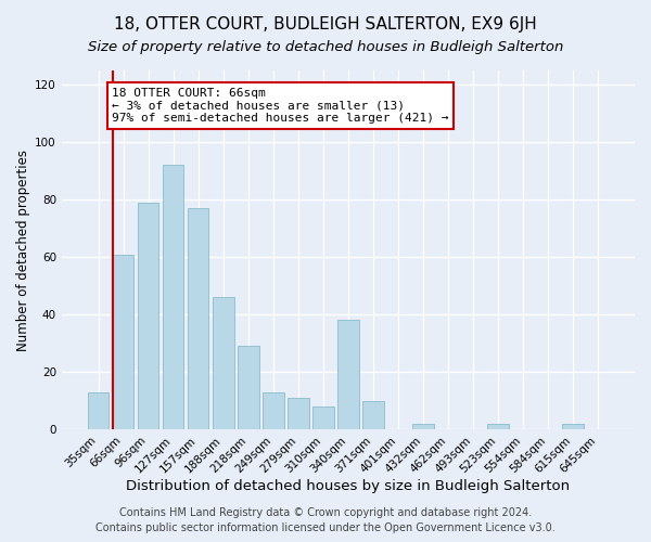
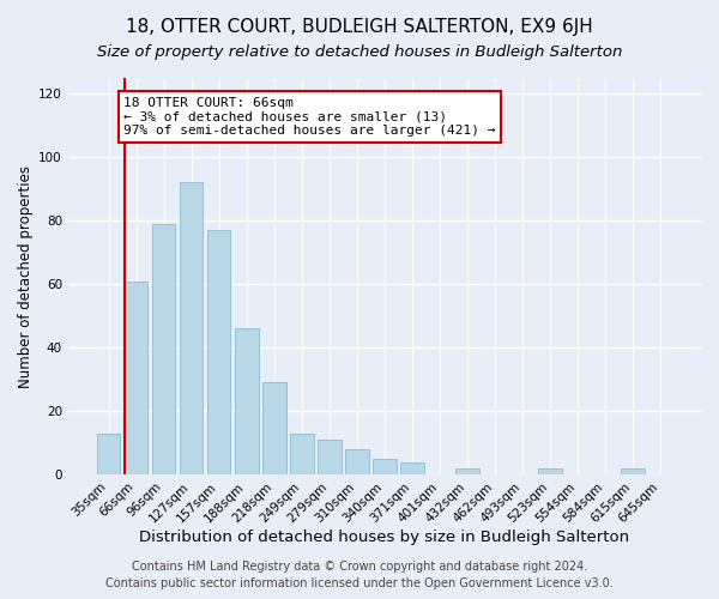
340sqm: 38 -> 5
371sqm: 10 -> 4
